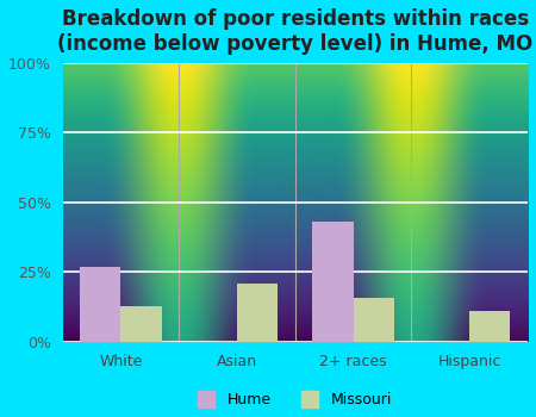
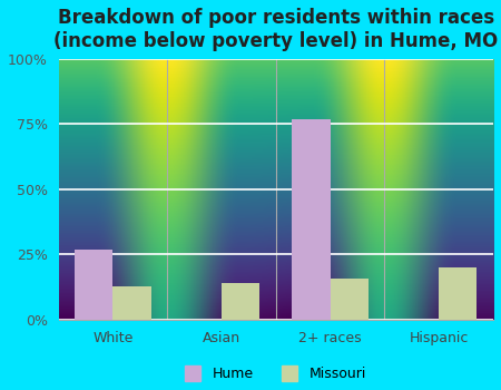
Missouri/Asian: 21% -> 14%
Hume/2+ races: 43% -> 77%
Missouri/Hispanic: 11% -> 20%
